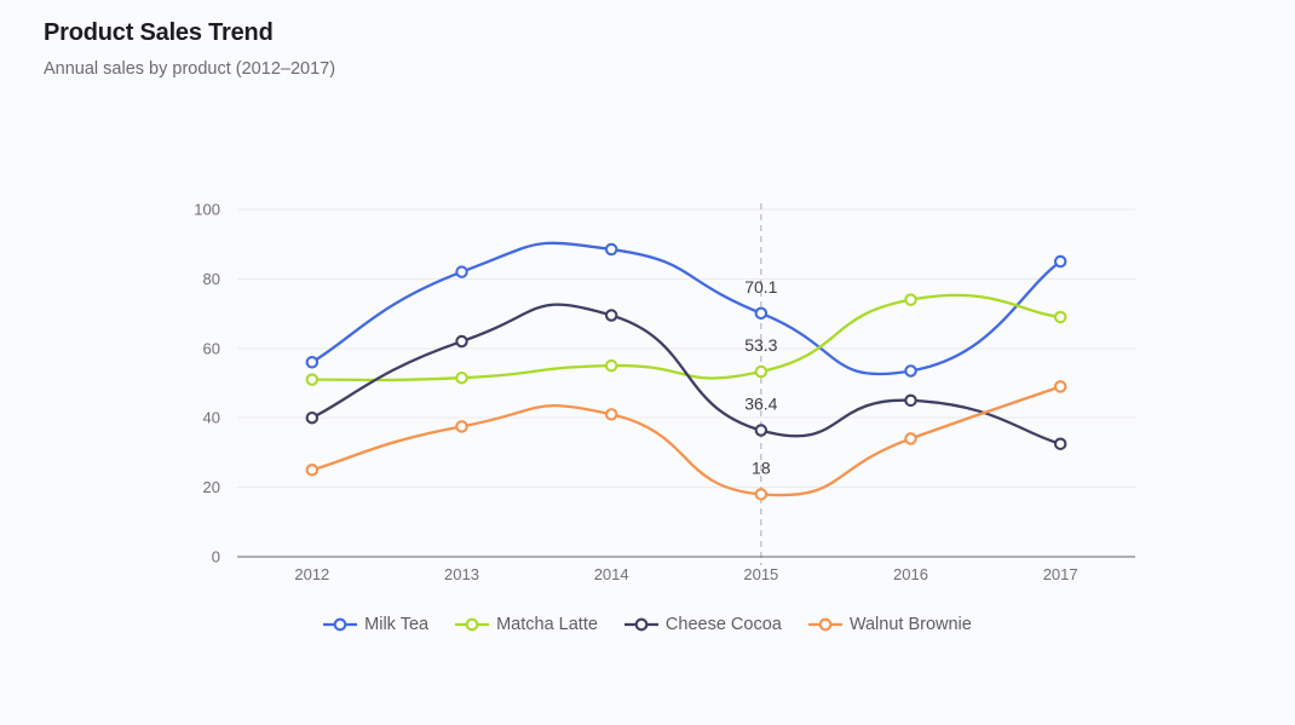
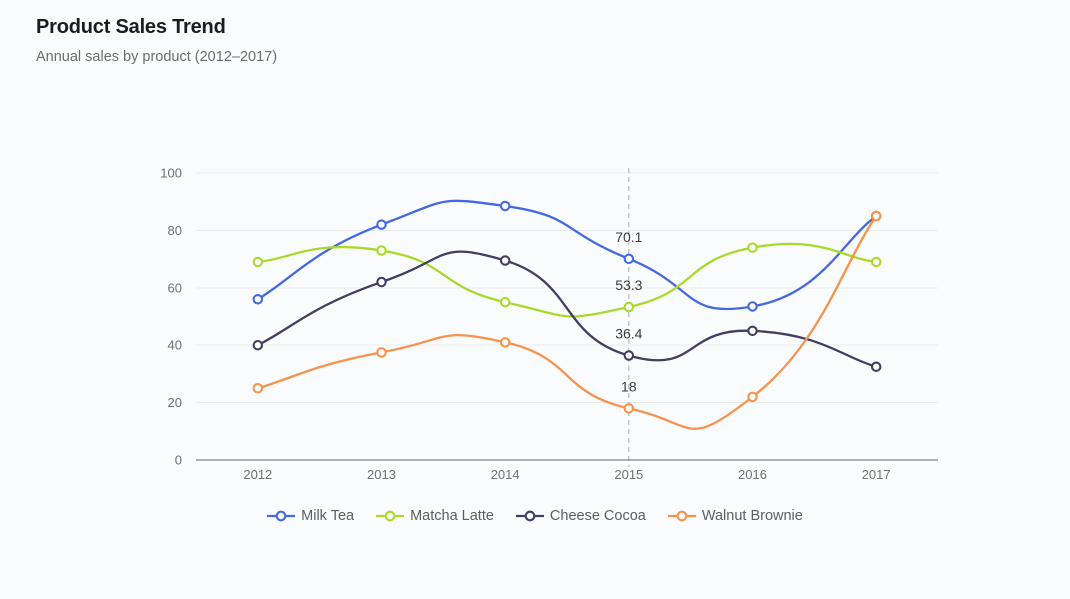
Matcha Latte/2012: 51 -> 69
Matcha Latte/2013: 52 -> 73
Walnut Brownie/2016: 34 -> 22
Walnut Brownie/2017: 49 -> 85
